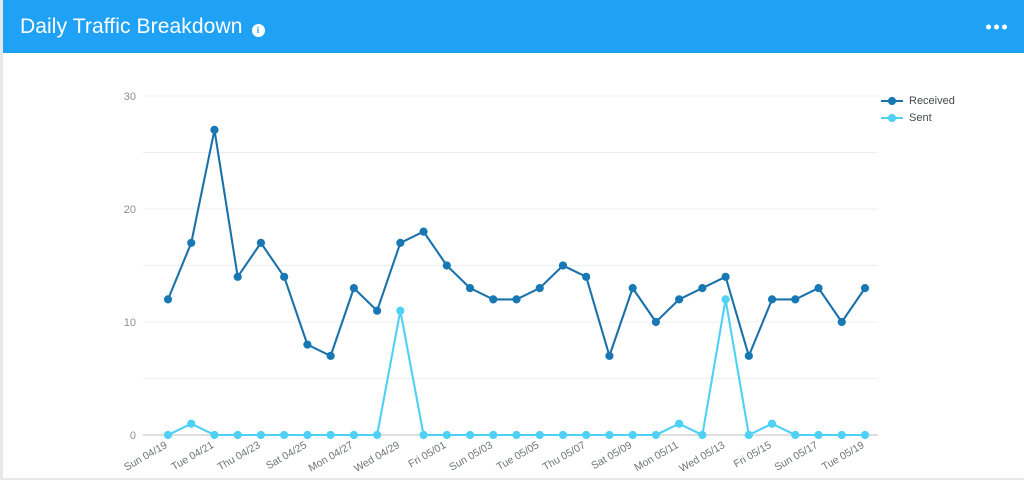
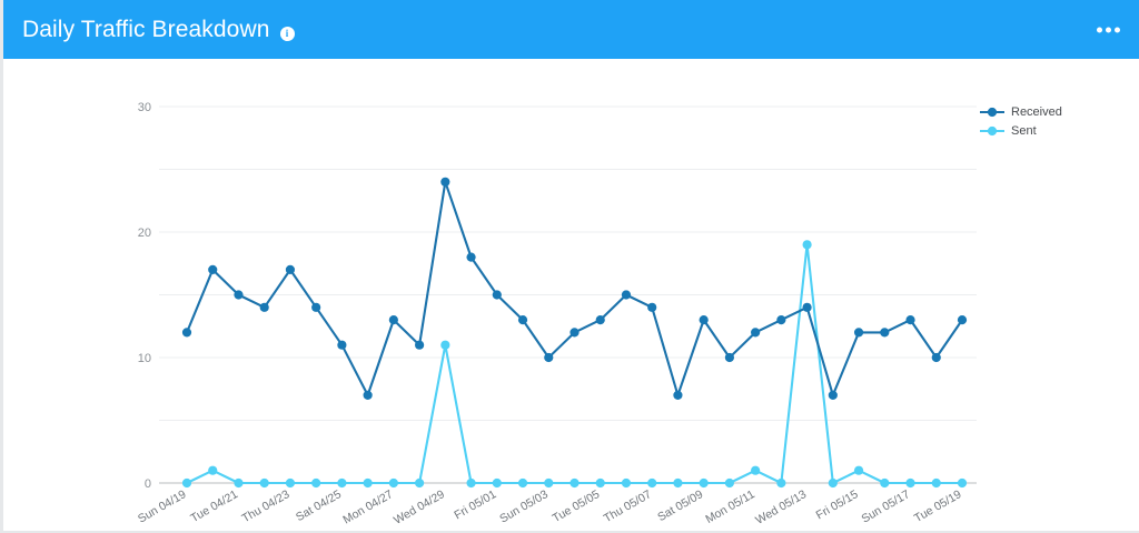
Received/Tue 04/21: 27 -> 15
Received/Sat 04/25: 8 -> 11
Received/Wed 04/29: 17 -> 24
Received/Sun 05/03: 12 -> 10
Sent/Wed 05/13: 12 -> 19
